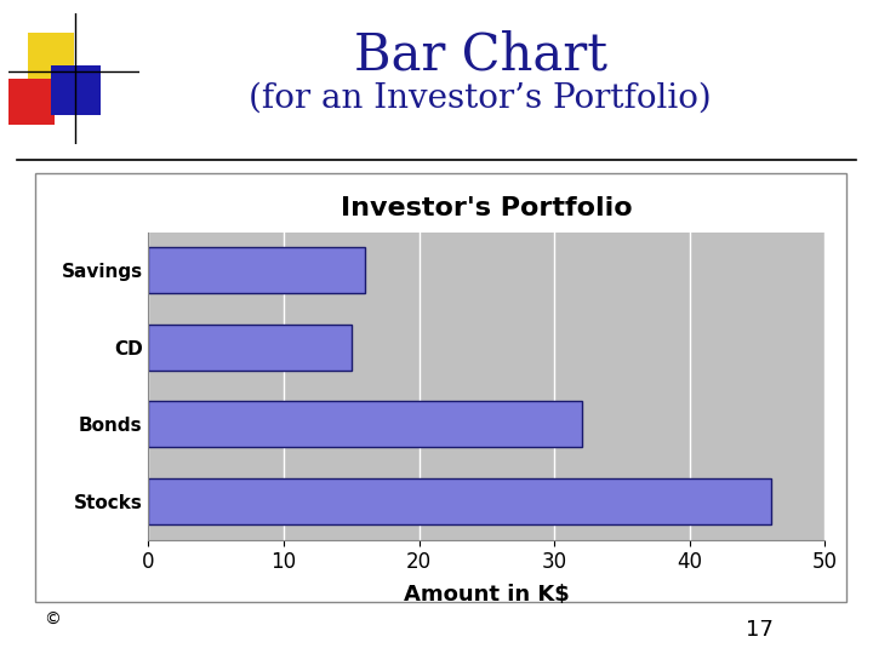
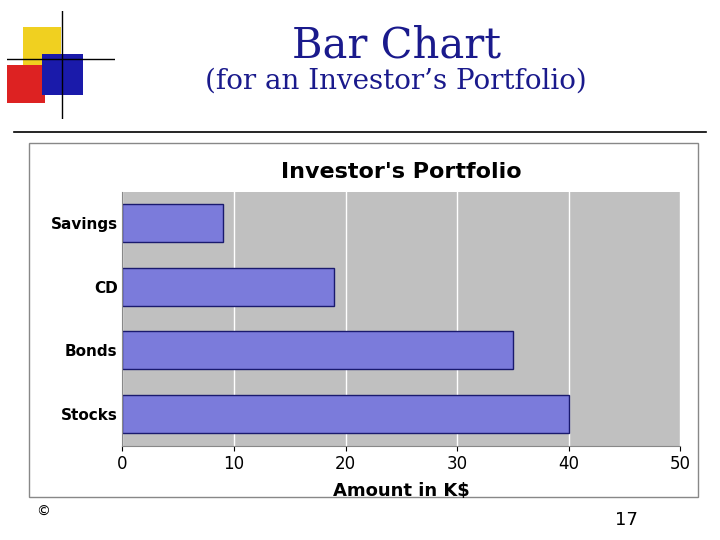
Savings: 16 -> 9
CD: 15 -> 19
Bonds: 32 -> 35
Stocks: 46 -> 40
